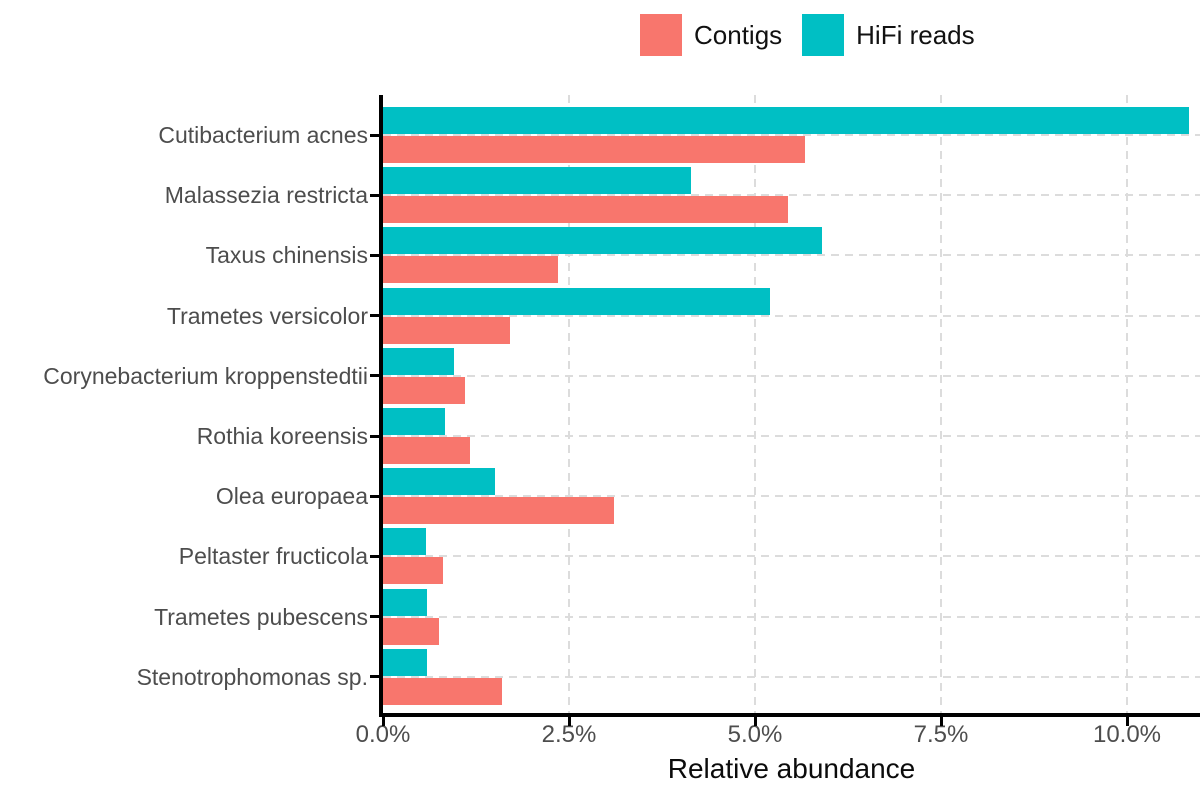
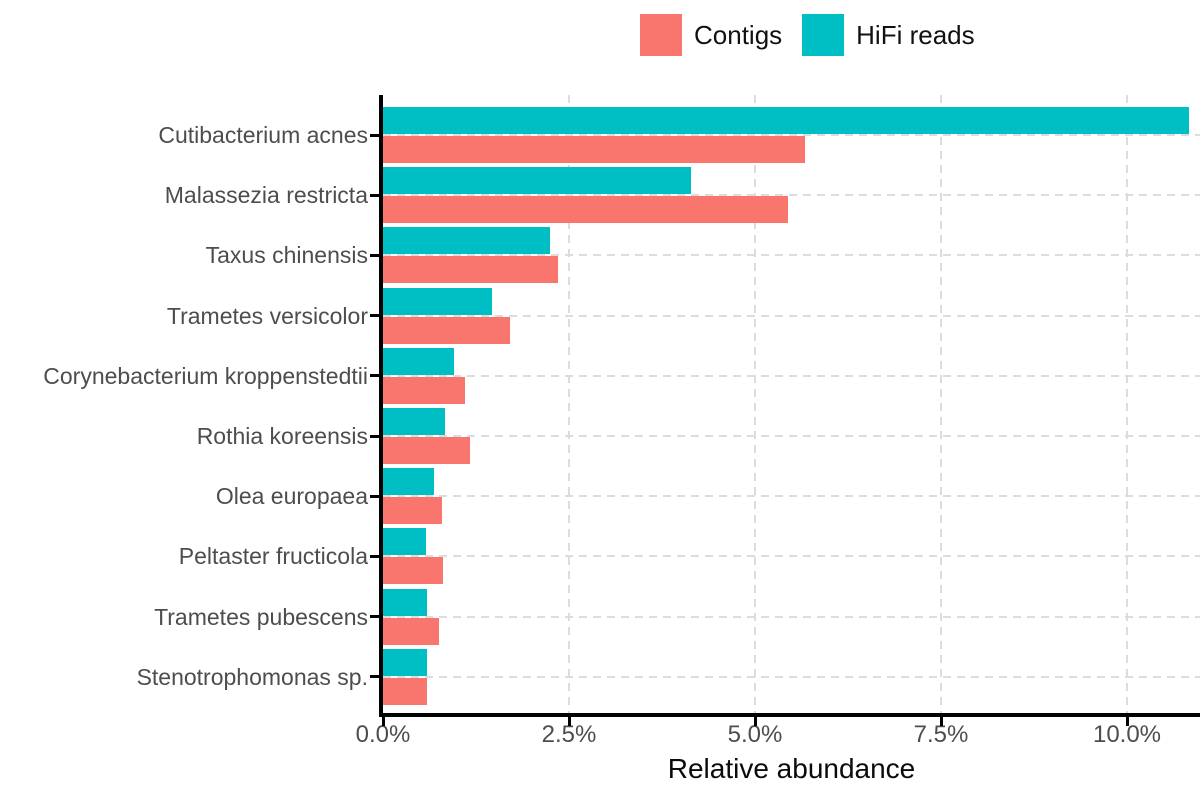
HiFi reads/Taxus chinensis: 5.9% -> 2.2%
HiFi reads/Trametes versicolor: 5.2% -> 1.5%
Contigs/Olea europaea: 3.1% -> 0.8%
HiFi reads/Olea europaea: 1.5% -> 0.7%
Contigs/Stenotrophomonas sp.: 1.6% -> 0.6%
